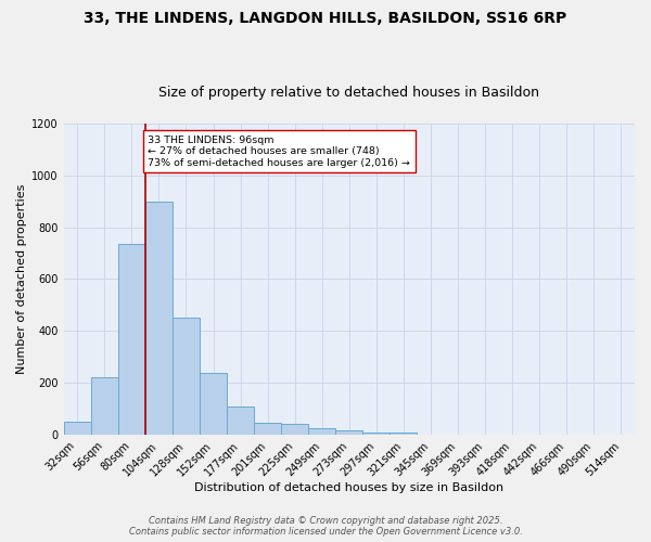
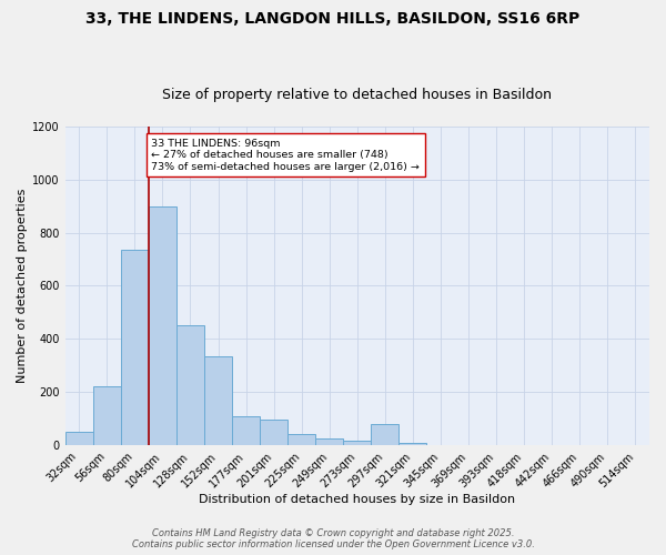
152sqm: 240 -> 335
201sqm: 45 -> 95
297sqm: 8 -> 80
